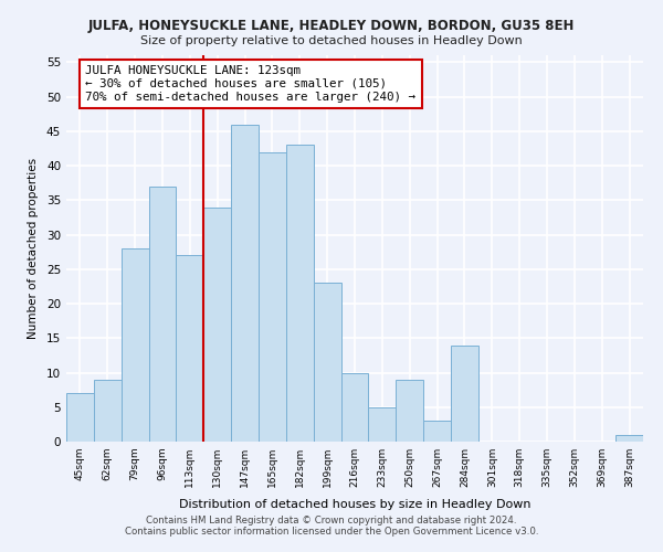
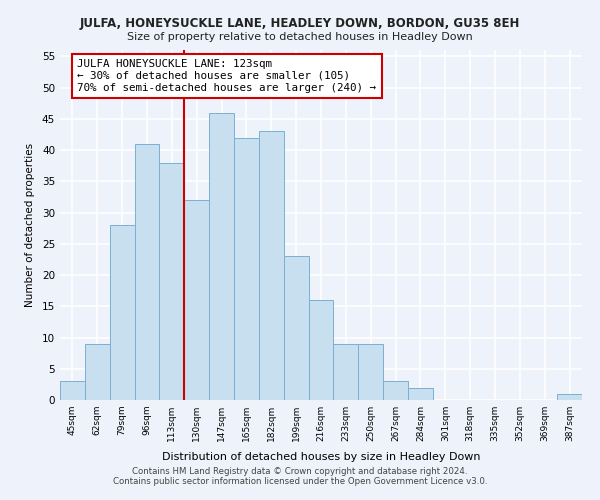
45sqm: 7 -> 3
96sqm: 37 -> 41
113sqm: 27 -> 38
130sqm: 34 -> 32
216sqm: 10 -> 16
233sqm: 5 -> 9
284sqm: 14 -> 2
